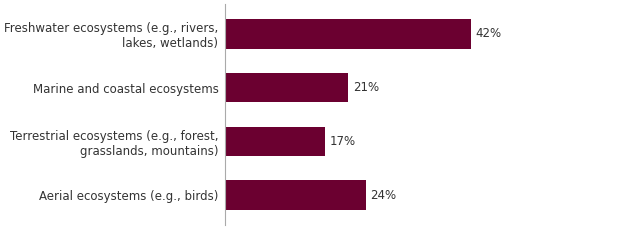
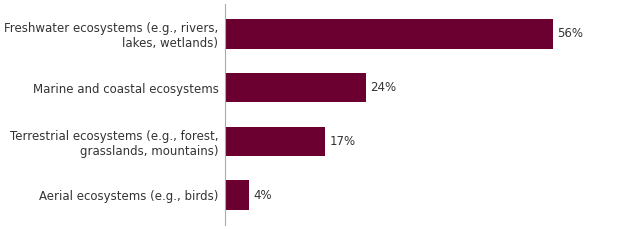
Freshwater ecosystems (e.g., rivers, lakes, wetlands): 42% -> 56%
Marine and coastal ecosystems: 21% -> 24%
Aerial ecosystems (e.g., birds): 24% -> 4%
